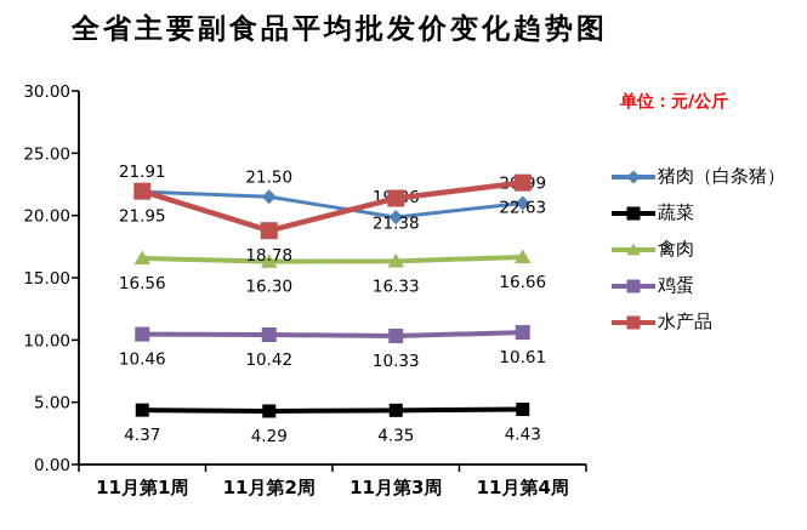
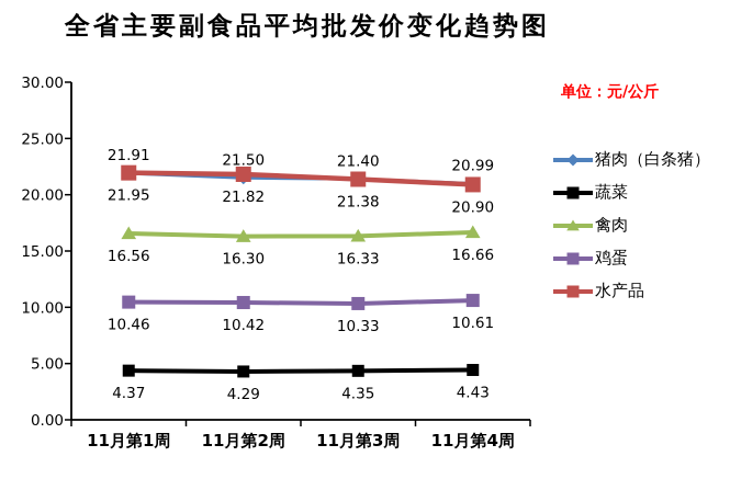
水产品/11月第2周: 18.78 -> 21.82
猪肉（白条猪）/11月第3周: 19.86 -> 21.40
水产品/11月第4周: 22.63 -> 20.90
